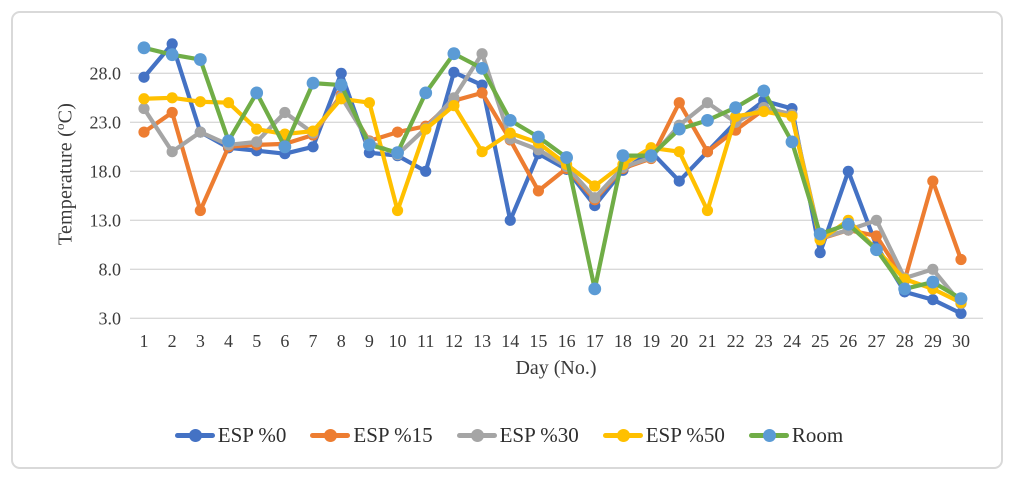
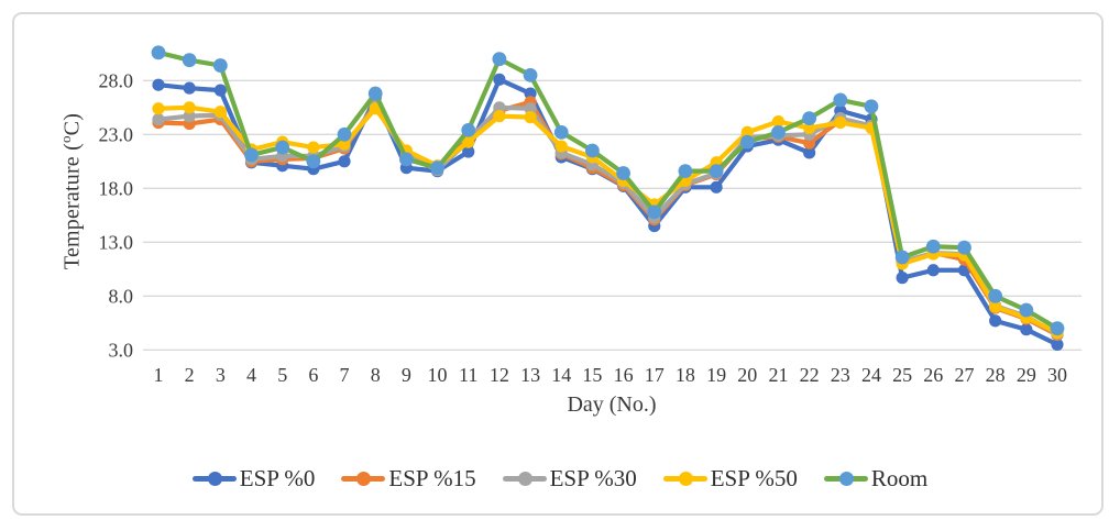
ESP %15/1: 22 -> 24
ESP %0/2: 31 -> 27
ESP %30/2: 20 -> 25
ESP %0/3: 22 -> 27
ESP %15/3: 14 -> 24
ESP %30/3: 22 -> 25
ESP %50/4: 25 -> 22
Room/5: 26 -> 22
ESP %30/6: 24 -> 21
Room/7: 27 -> 23
ESP %0/8: 28 -> 26
ESP %50/9: 25 -> 22
ESP %15/10: 22 -> 20
ESP %50/10: 14 -> 20
ESP %0/11: 18 -> 21
Room/11: 26 -> 23
ESP %30/13: 30 -> 25
ESP %50/13: 20 -> 25
ESP %0/14: 13 -> 21
ESP %15/15: 16 -> 20
Room/17: 6 -> 16
ESP %0/19: 20 -> 18
ESP %0/20: 17 -> 22
ESP %15/20: 25 -> 23
ESP %50/20: 20 -> 23
ESP %0/21: 20 -> 22
ESP %15/21: 20 -> 23
ESP %30/21: 25 -> 23
ESP %50/21: 14 -> 24
ESP %0/22: 23 -> 21
Room/24: 21 -> 26
ESP %0/26: 18 -> 10
ESP %50/26: 13 -> 12
ESP %30/27: 13 -> 12
ESP %50/27: 10 -> 12
Room/27: 10 -> 12
Room/28: 6 -> 8
ESP %15/29: 17 -> 6
ESP %30/29: 8 -> 6
ESP %15/30: 9 -> 4
